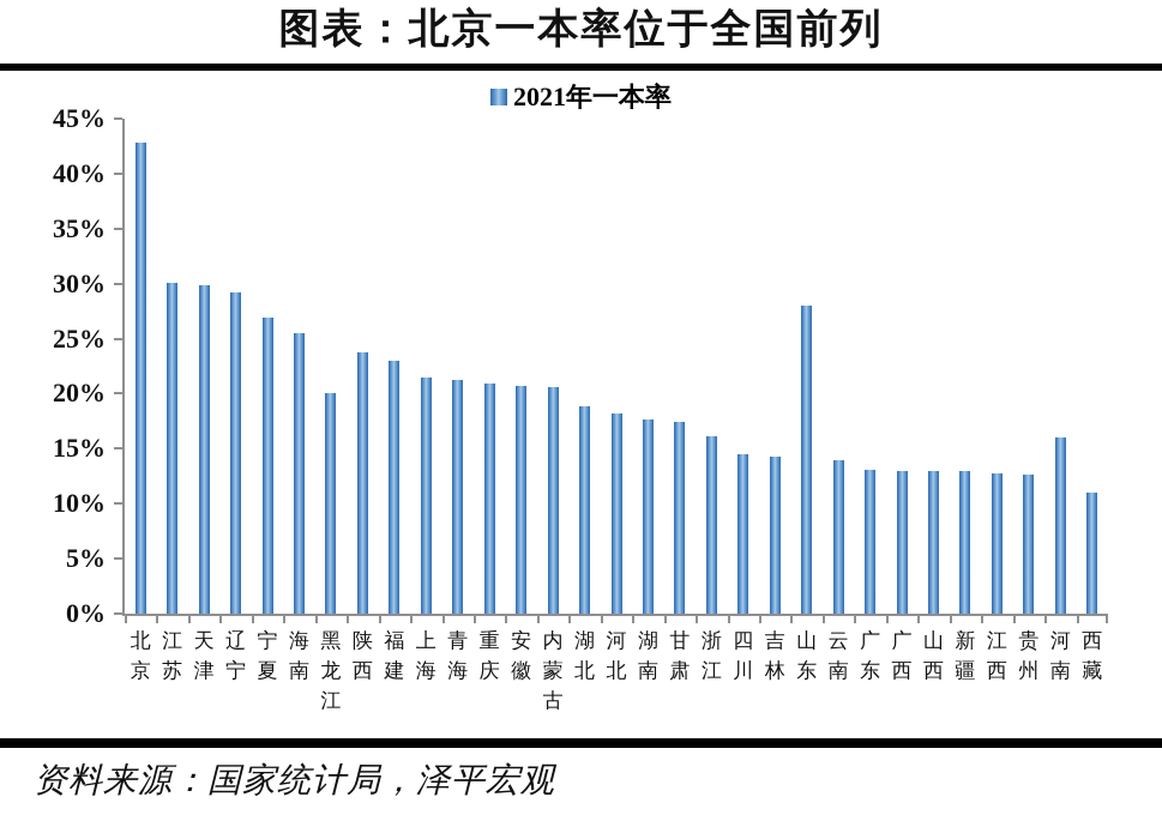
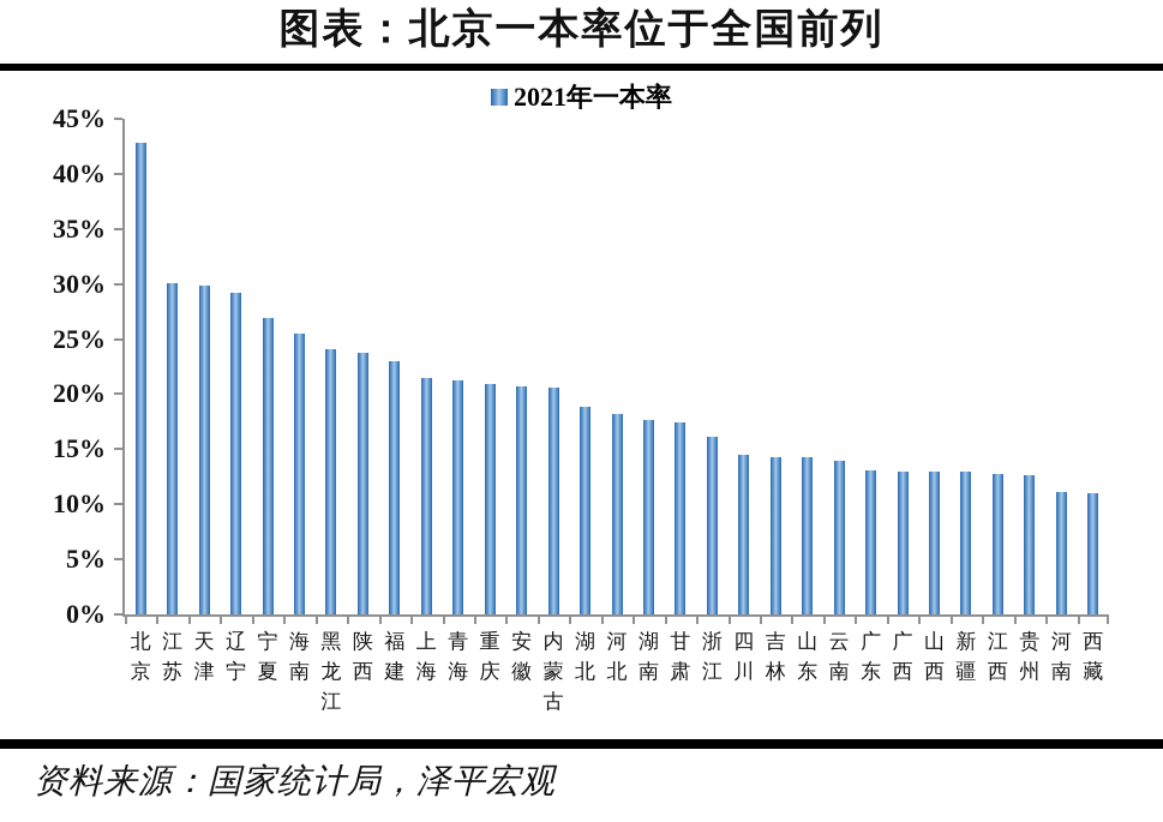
黑龙江: 20% -> 24%
山东: 28% -> 14%
河南: 16% -> 11%
